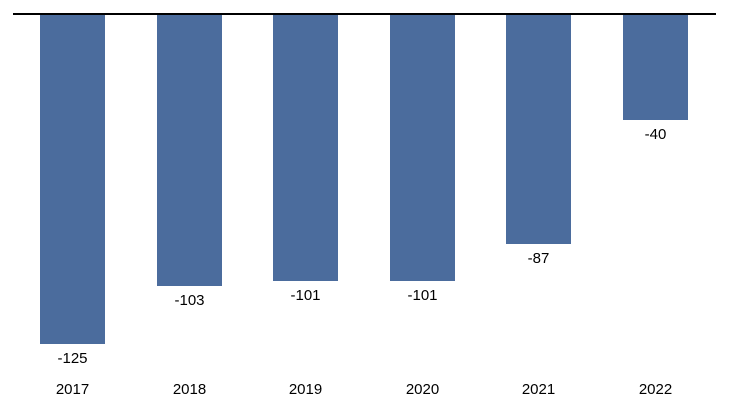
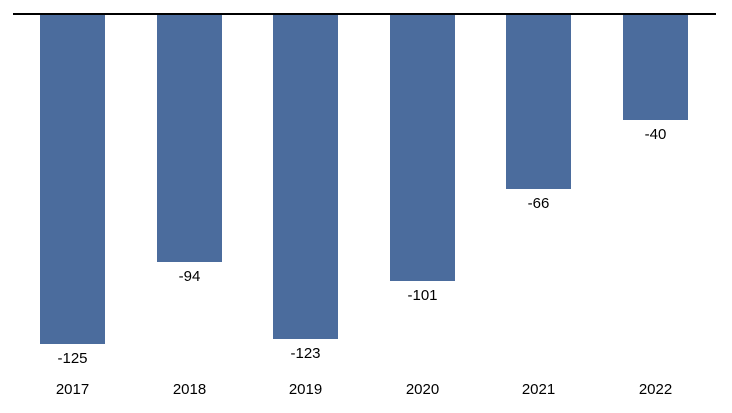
2018: -103 -> -94
2019: -101 -> -123
2021: -87 -> -66
